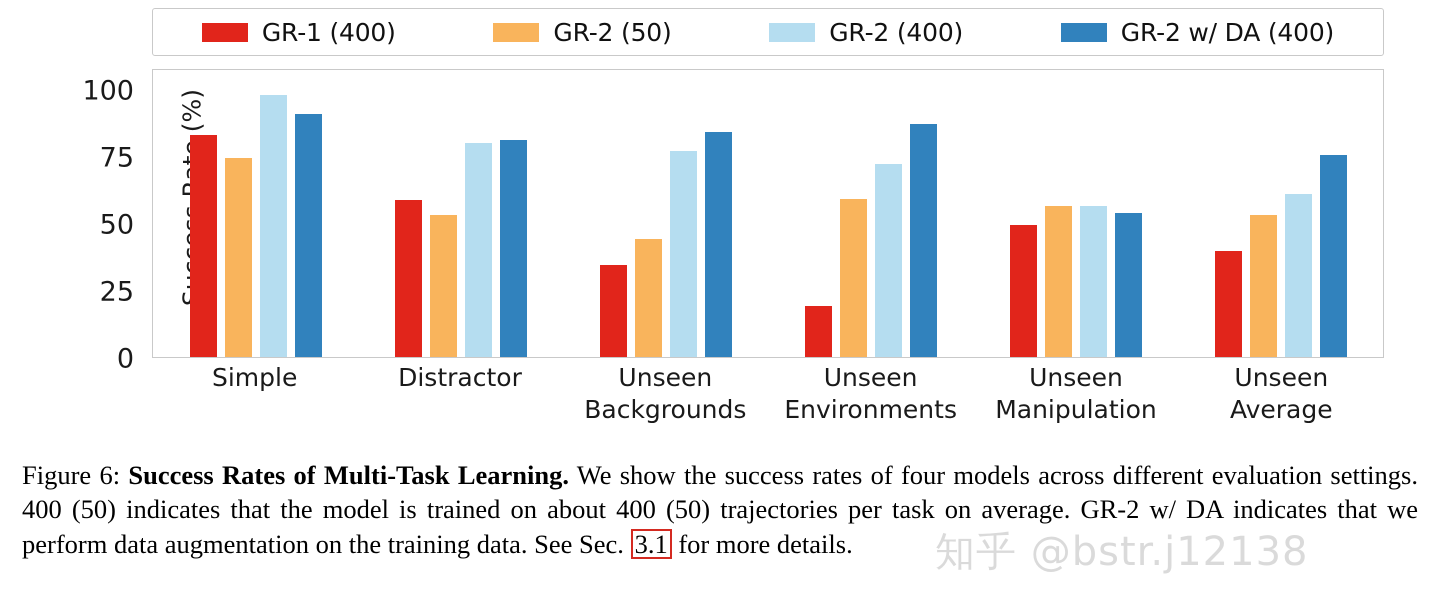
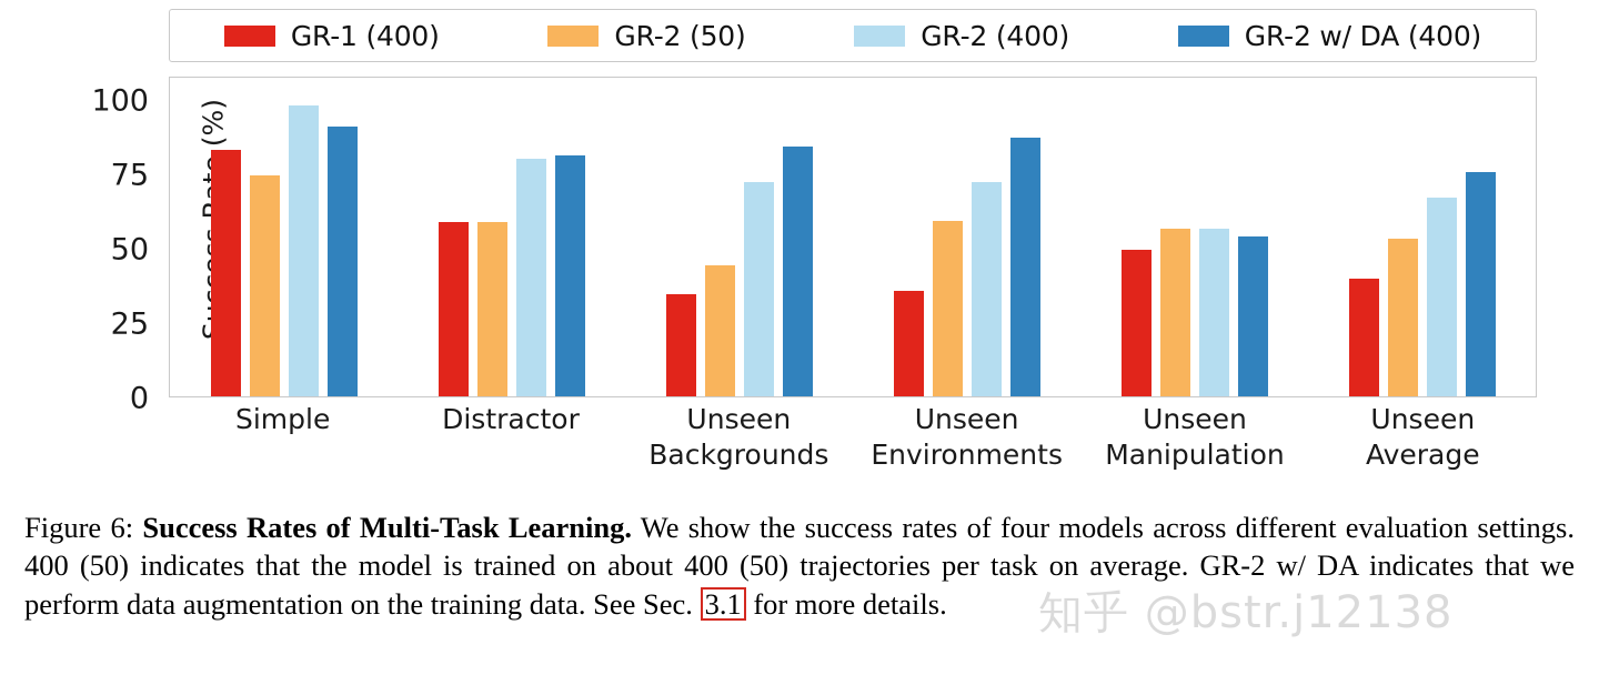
GR-2 (50)/Distractor: 53 -> 58
GR-2 (400)/Unseen Backgrounds: 77 -> 72
GR-1 (400)/Unseen Environments: 19 -> 36
GR-2 (400)/Unseen Average: 61 -> 67
